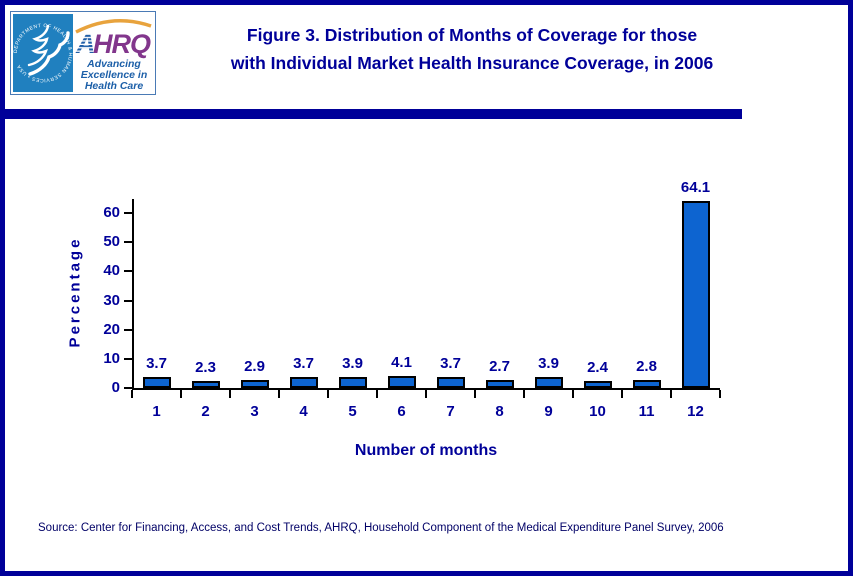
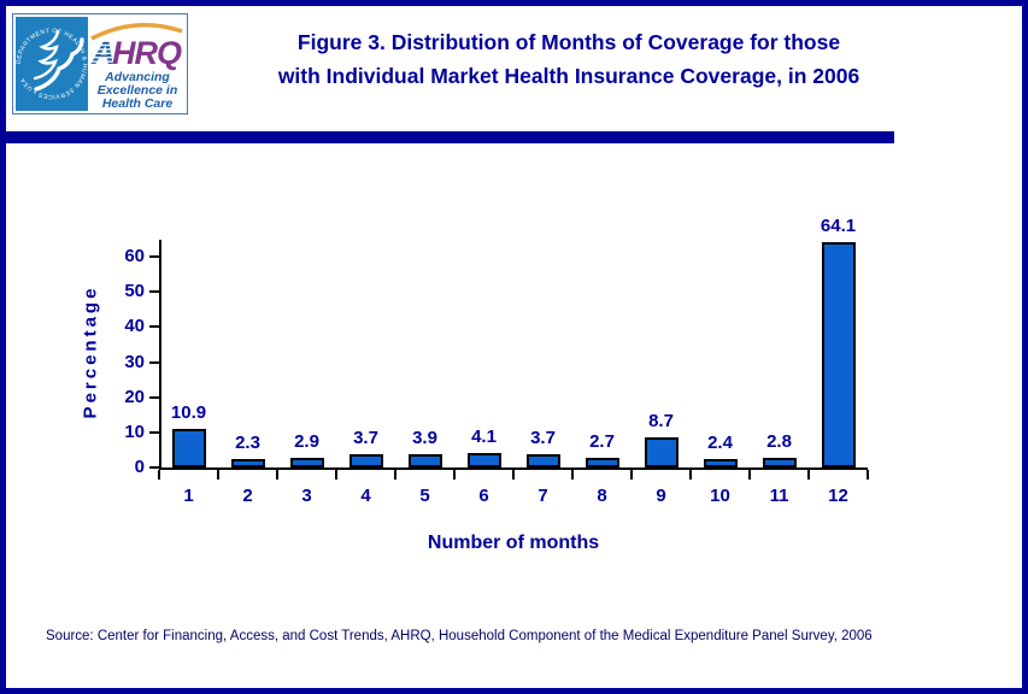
1: 3.7 -> 10.9
9: 3.9 -> 8.7
